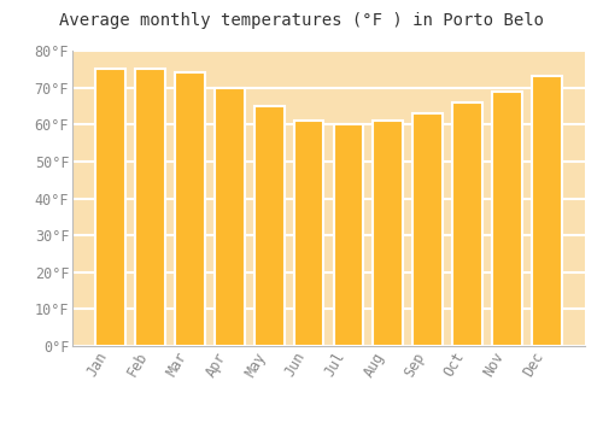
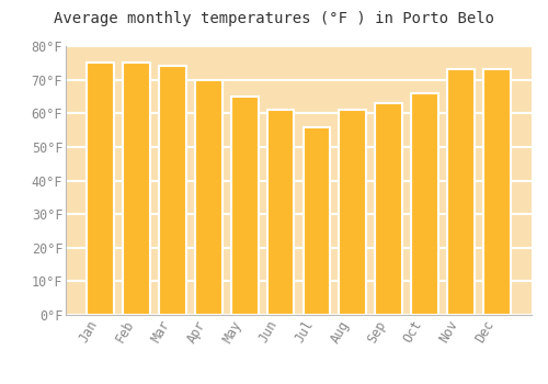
Jul: 60°F -> 56°F
Nov: 69°F -> 73°F
